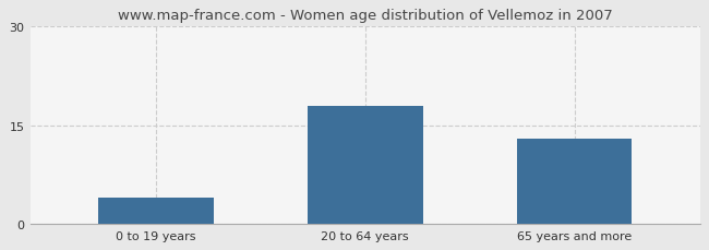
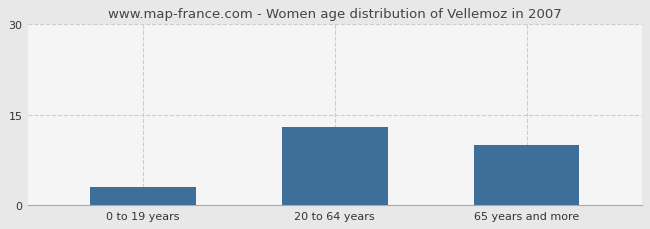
0 to 19 years: 4 -> 3
20 to 64 years: 18 -> 13
65 years and more: 13 -> 10
